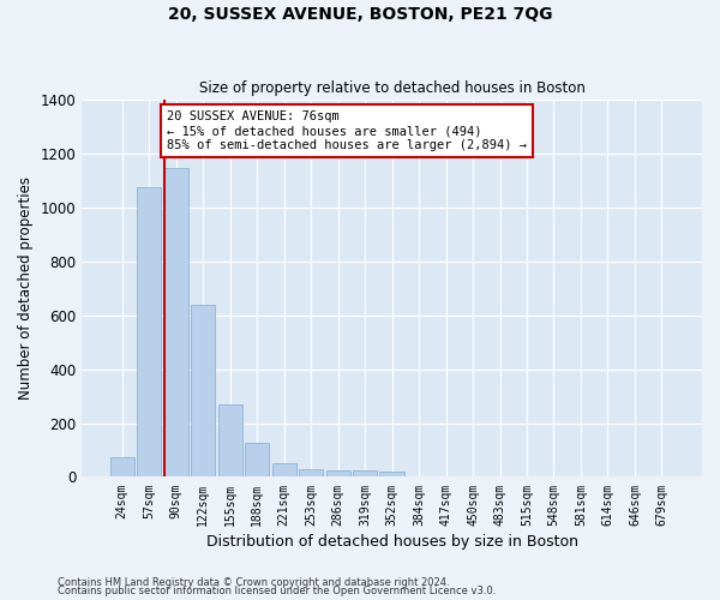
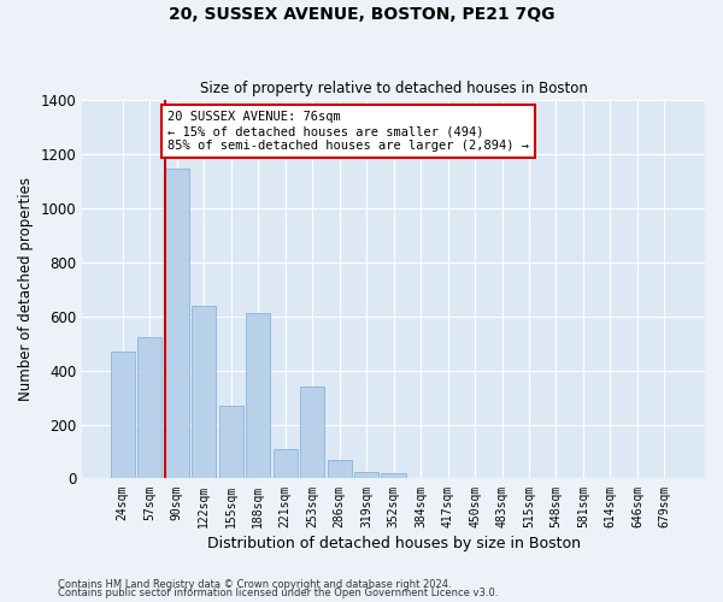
24sqm: 75 -> 470
57sqm: 1075 -> 525
188sqm: 125 -> 615
221sqm: 50 -> 110
253sqm: 30 -> 340
286sqm: 25 -> 70
